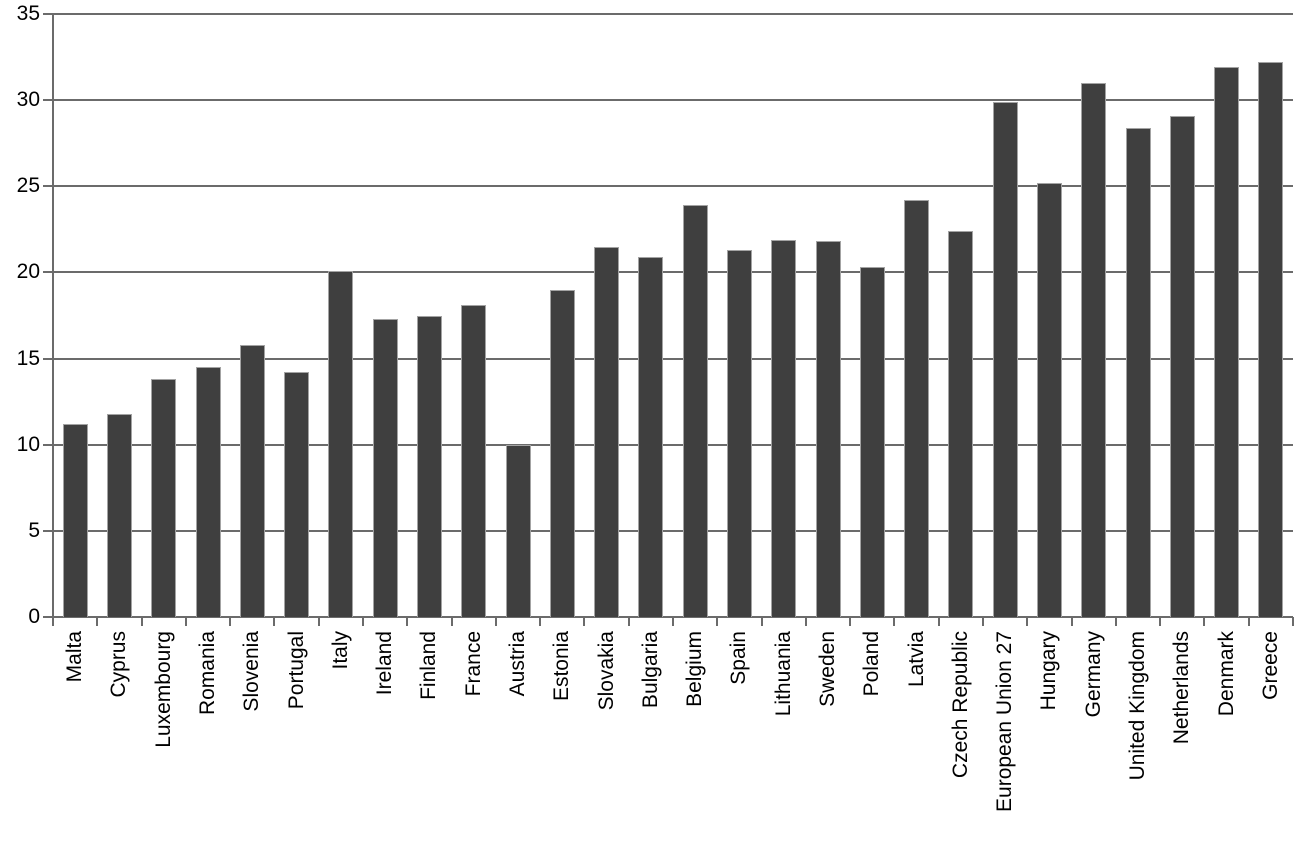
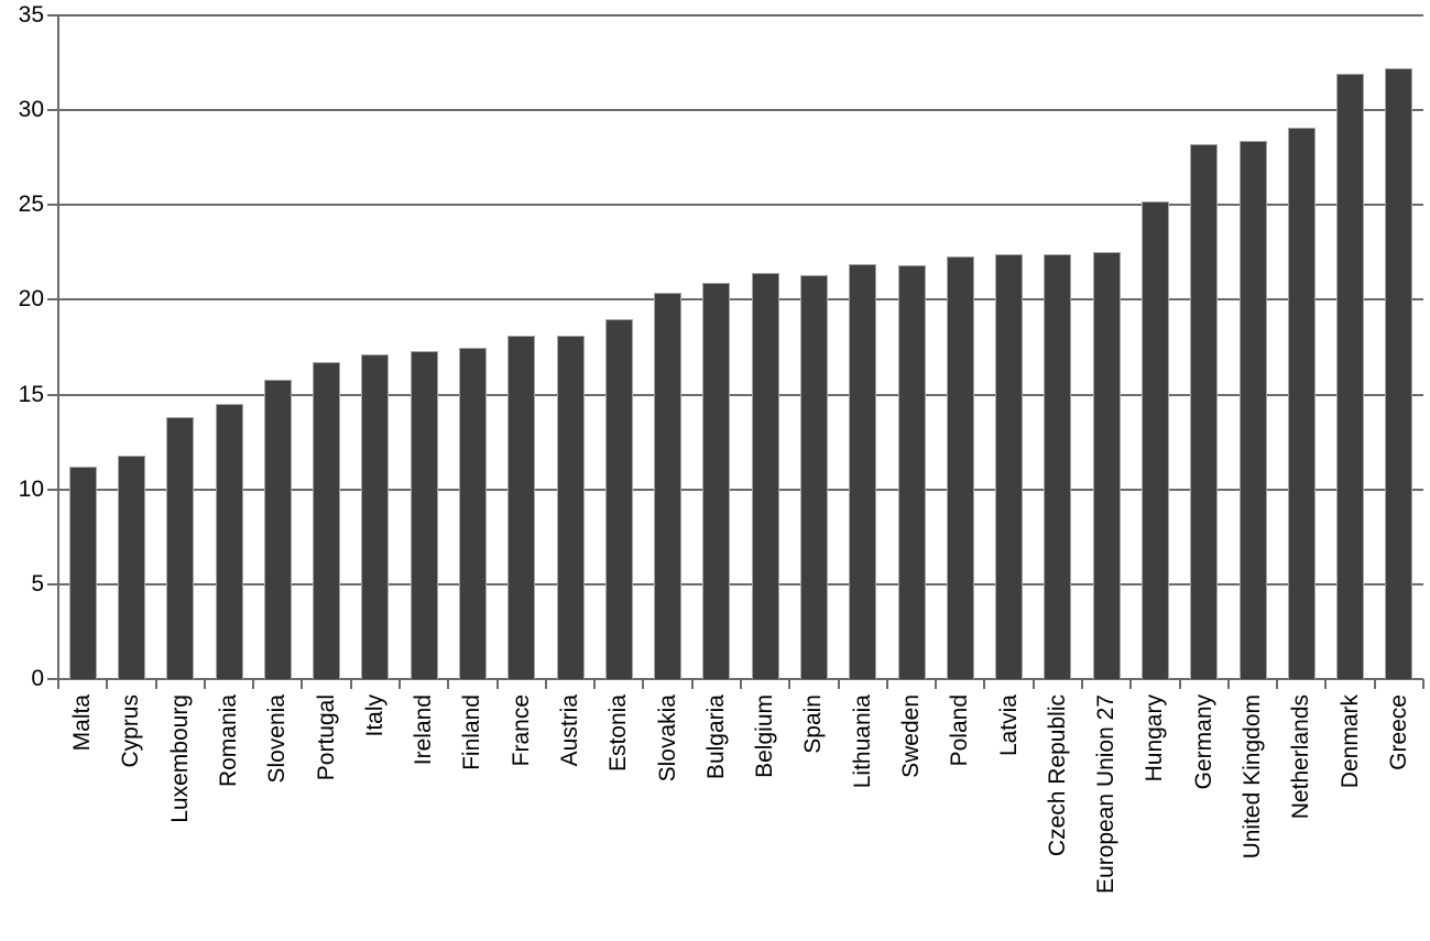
Portugal: 14.2 -> 16.7
Italy: 20.1 -> 17.1
Austria: 10.0 -> 18.1
Slovakia: 21.5 -> 20.4
Belgium: 23.9 -> 21.4
Poland: 20.3 -> 22.3
Latvia: 24.2 -> 22.4
European Union 27: 29.9 -> 22.5
Germany: 31.0 -> 28.2
